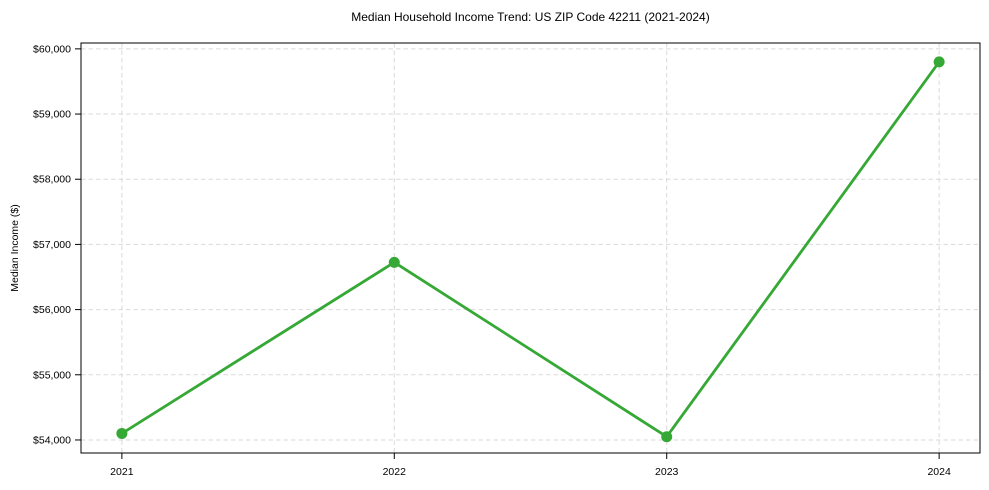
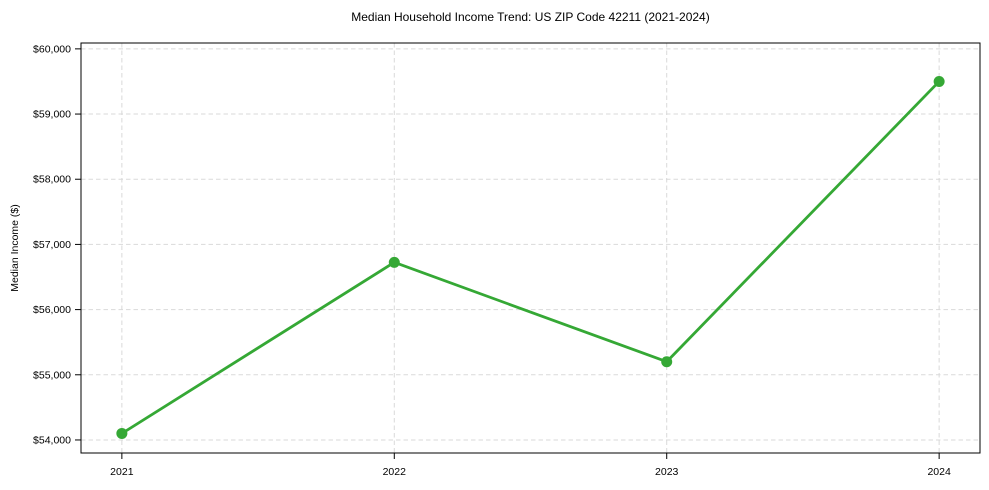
2023: $54000 -> $55200
2024: $59800 -> $59500
